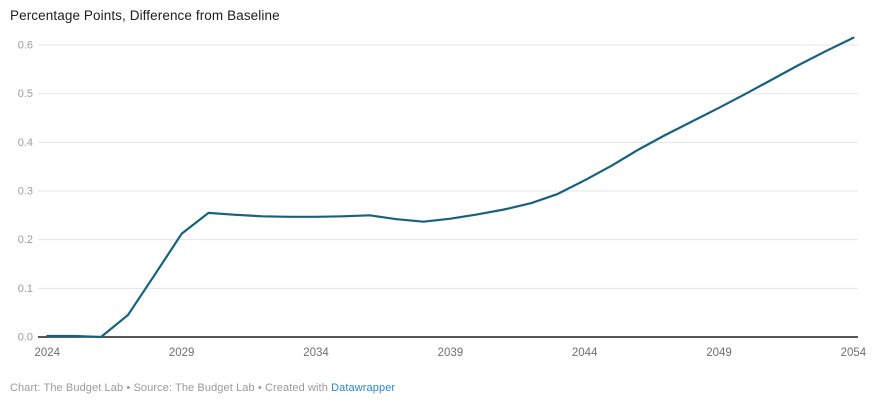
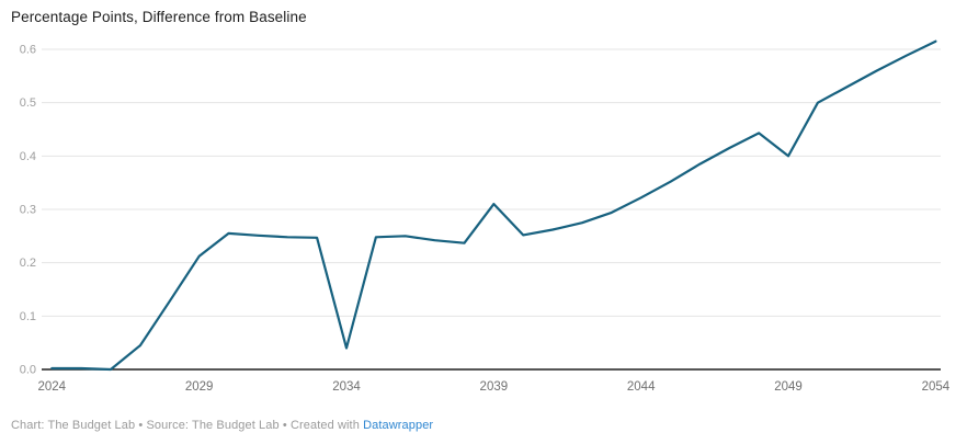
2034: 0.25 -> 0.04
2039: 0.24 -> 0.31
2049: 0.47 -> 0.40
